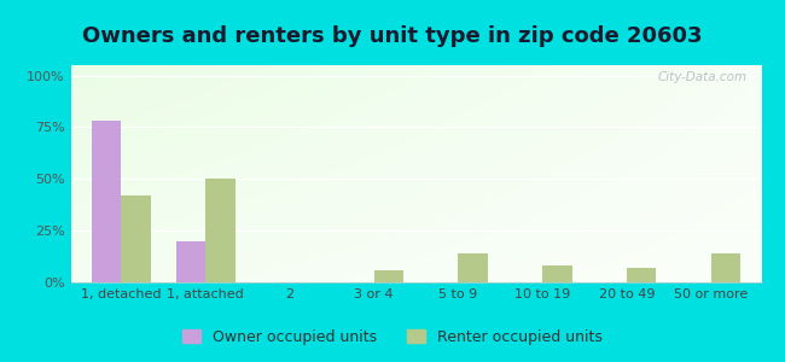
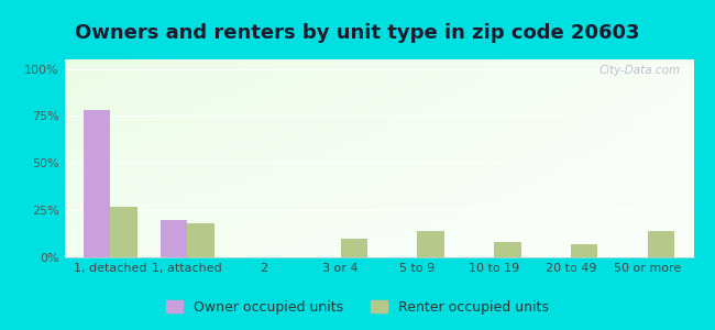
Renter occupied units/1, detached: 42% -> 27%
Renter occupied units/1, attached: 50% -> 18%
Renter occupied units/3 or 4: 6% -> 10%
